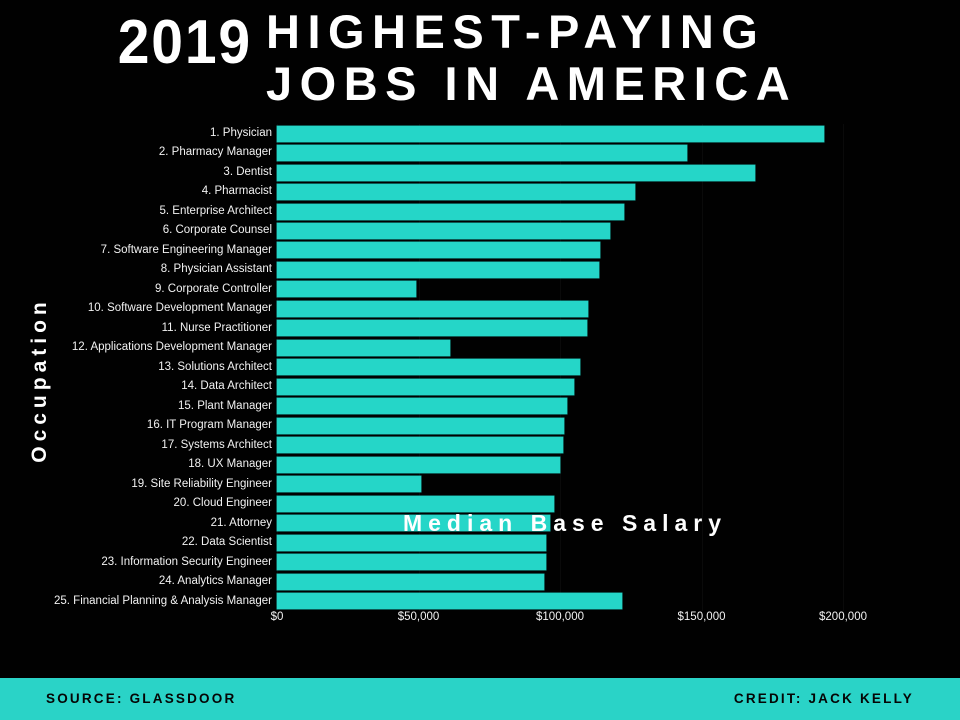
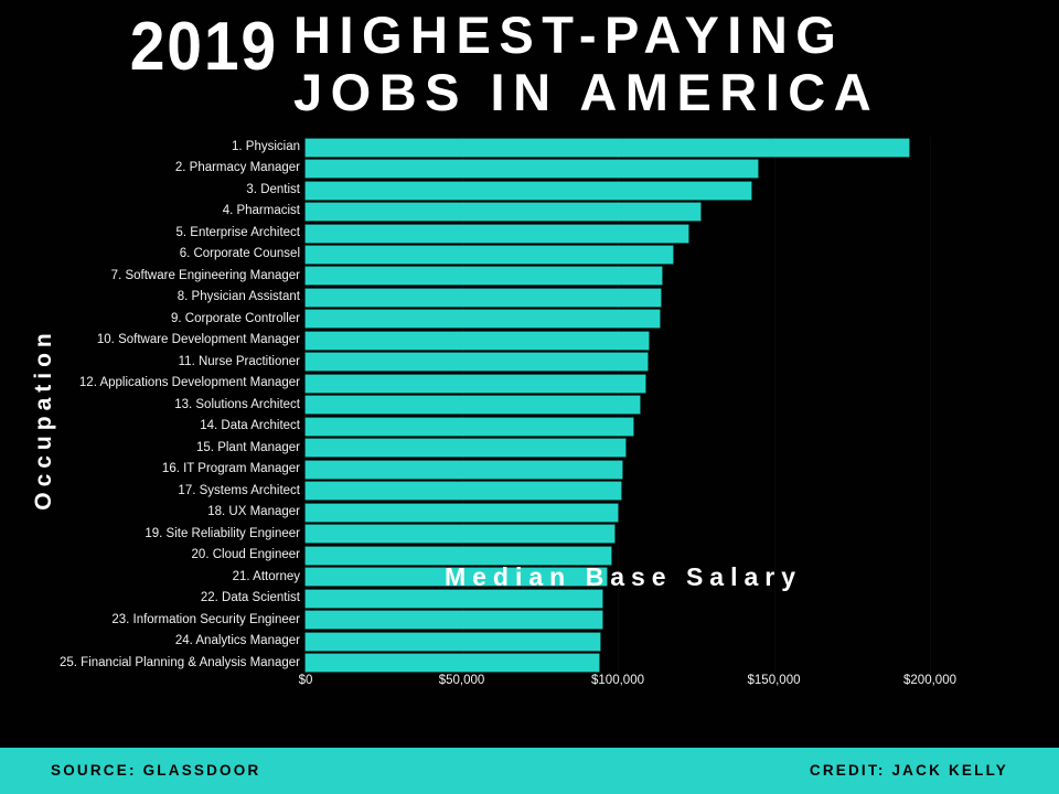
3. Dentist: $169000 -> $143000
9. Corporate Controller: $49000 -> $113000
12. Applications Development Manager: $61000 -> $109000
19. Site Reliability Engineer: $51000 -> $99000
25. Financial Planning & Analysis Manager: $122000 -> $94000
